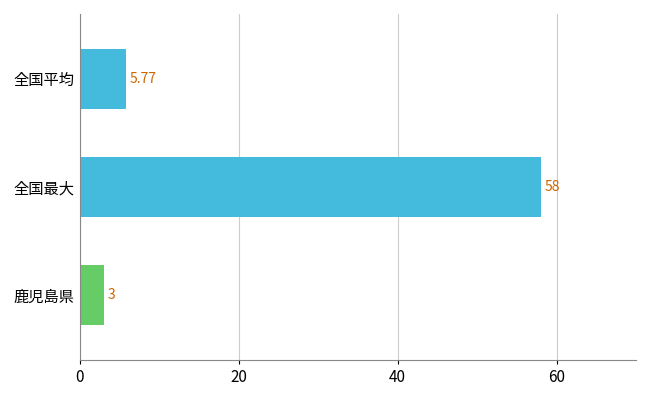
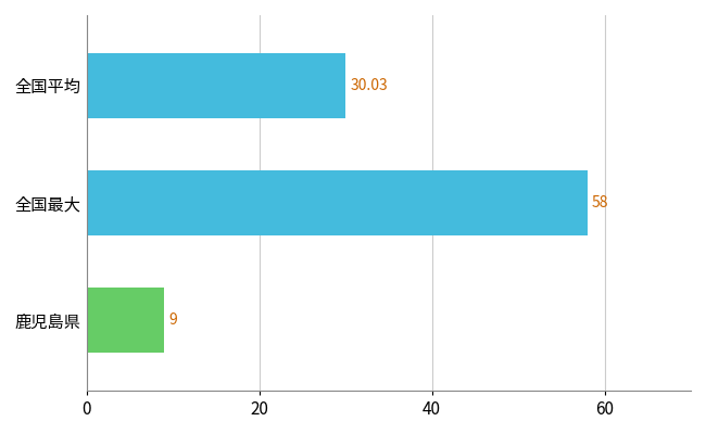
全国平均: 5.77 -> 30.03
鹿児島県: 3 -> 9
